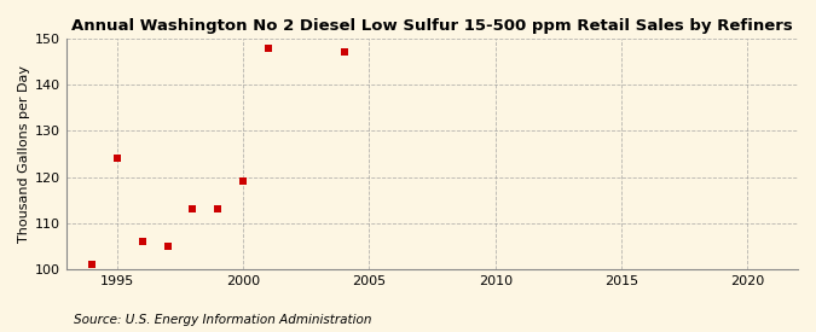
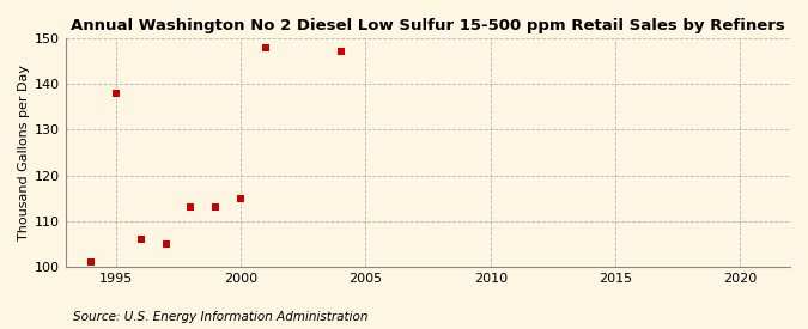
1995: 124 -> 138
2000: 119 -> 115
